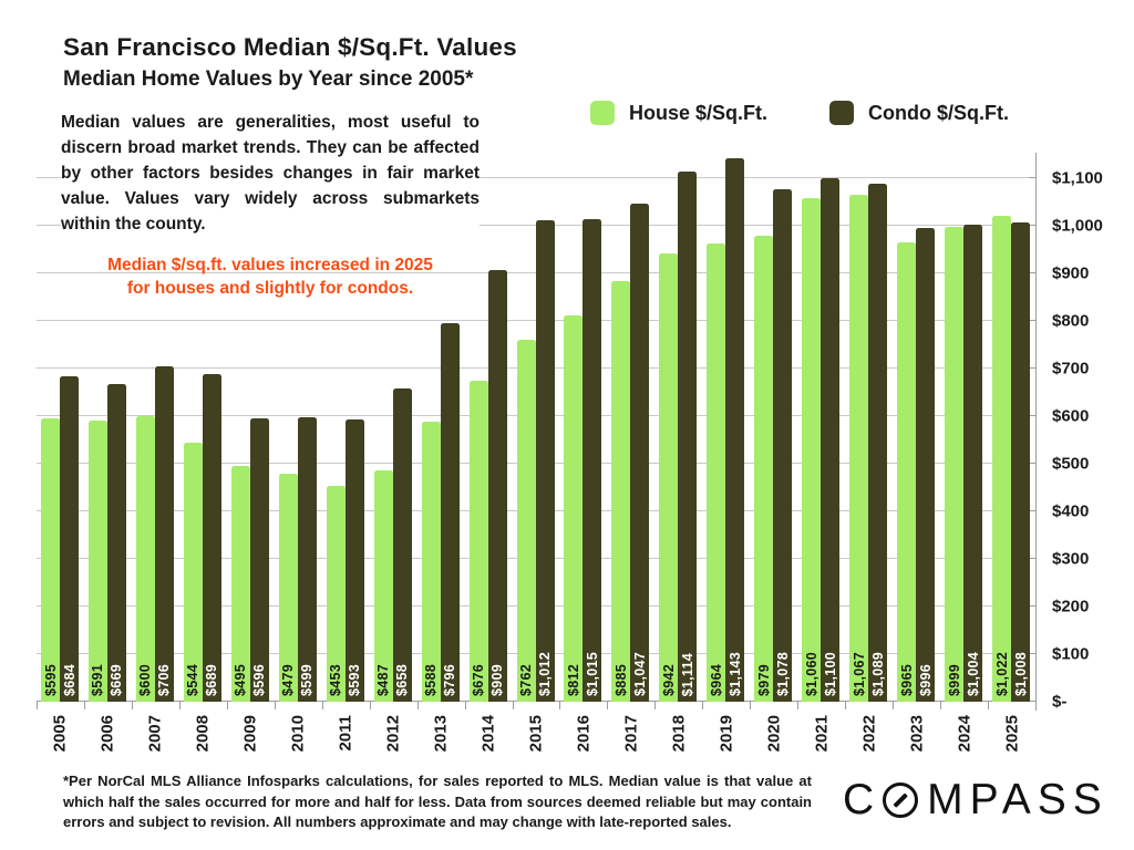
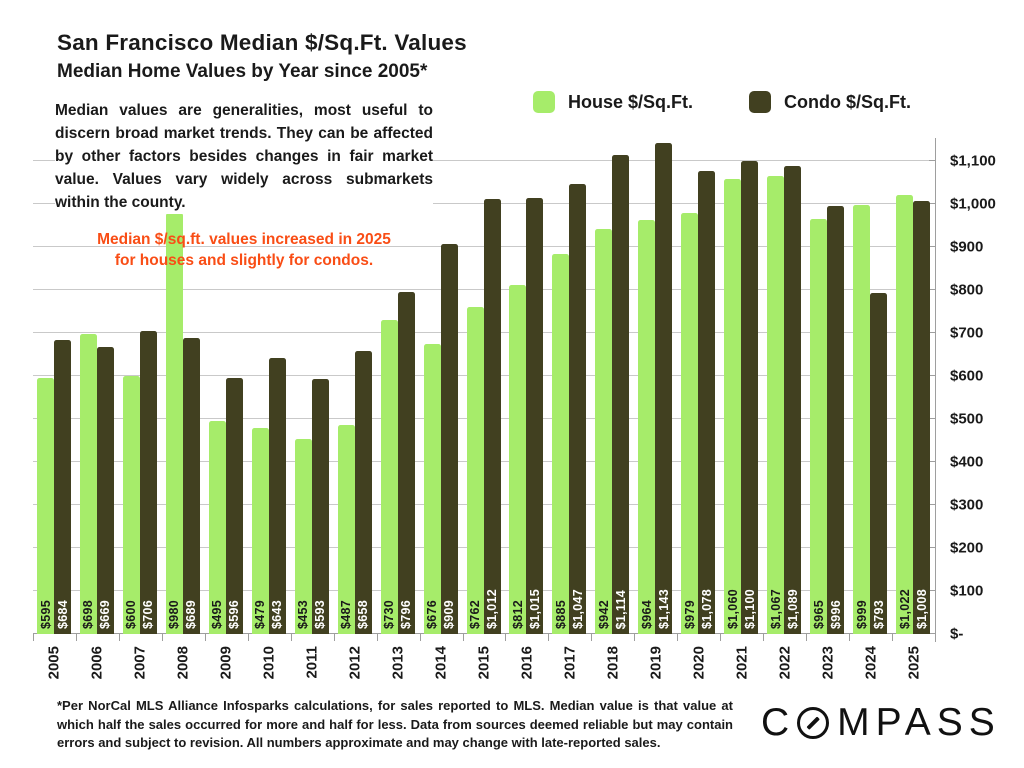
House $/Sq.Ft./2006: $591 -> $698
House $/Sq.Ft./2008: $544 -> $980
Condo $/Sq.Ft./2010: $599 -> $643
House $/Sq.Ft./2013: $588 -> $730
Condo $/Sq.Ft./2024: $1,004 -> $793
